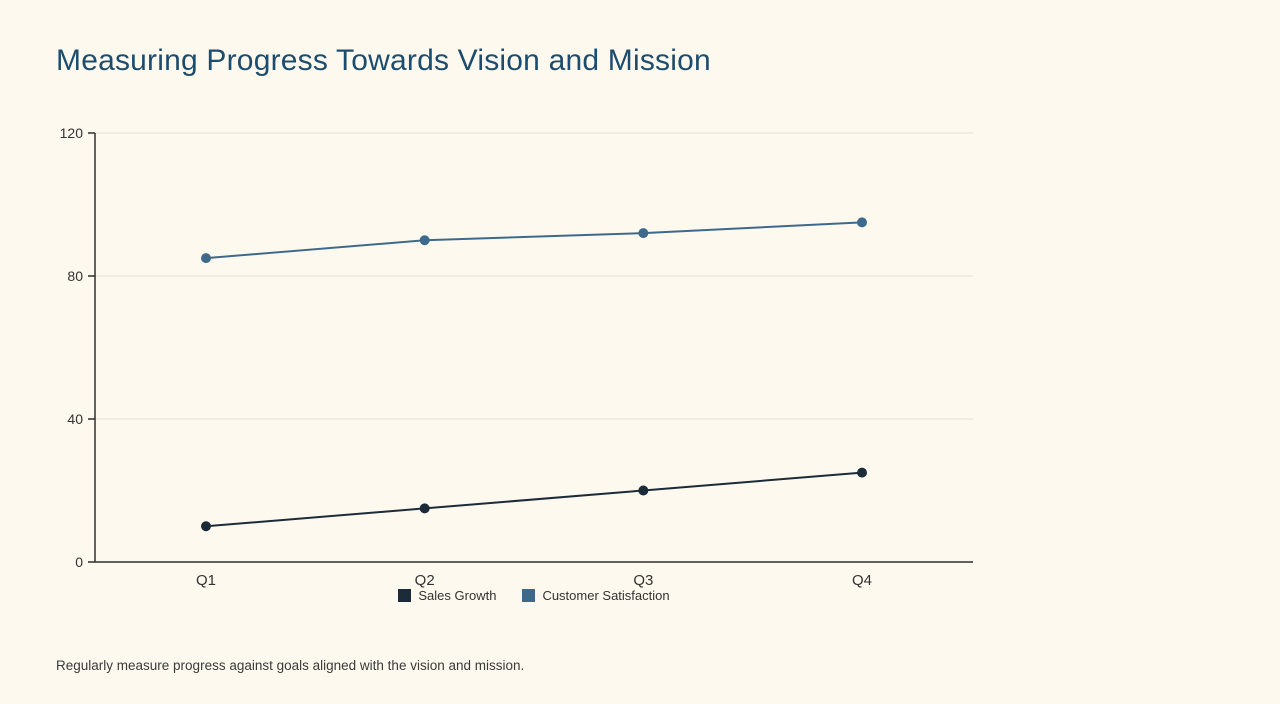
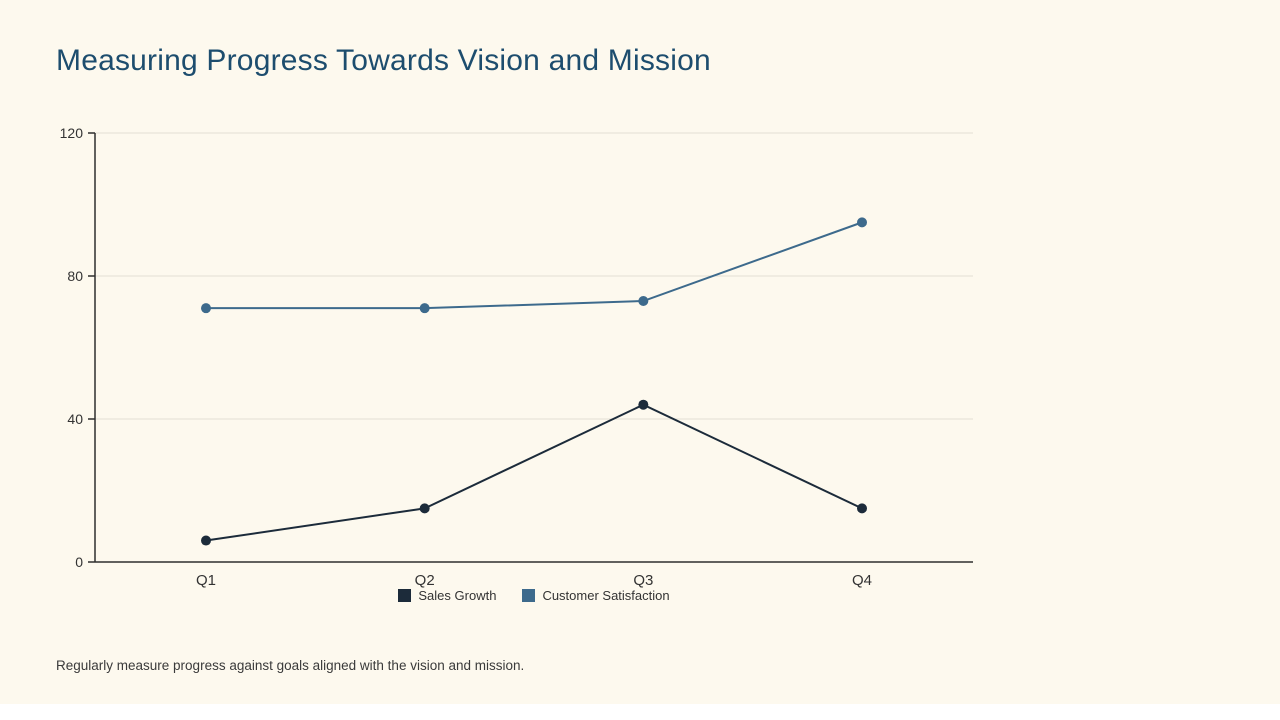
Sales Growth/Q1: 10 -> 6
Customer Satisfaction/Q1: 85 -> 71
Customer Satisfaction/Q2: 90 -> 71
Sales Growth/Q3: 20 -> 44
Customer Satisfaction/Q3: 92 -> 73
Sales Growth/Q4: 25 -> 15
